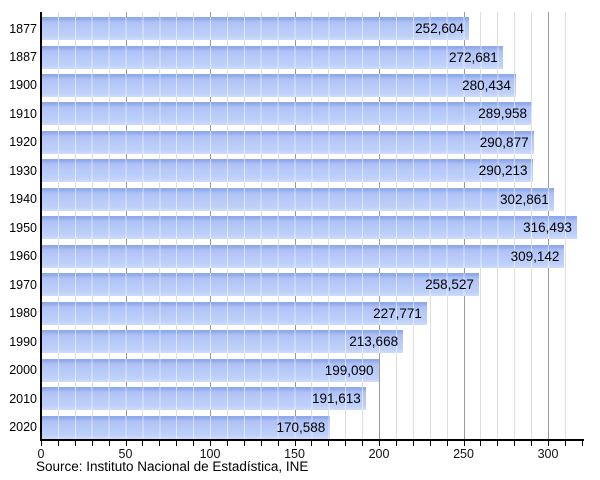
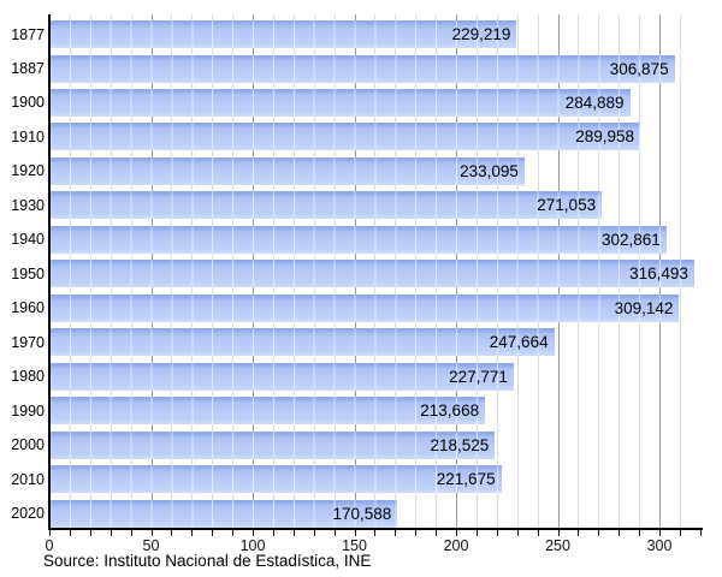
1877: 252,604 -> 229,219
1887: 272,681 -> 306,875
1900: 280,434 -> 284,889
1920: 290,877 -> 233,095
1930: 290,213 -> 271,053
1970: 258,527 -> 247,664
2000: 199,090 -> 218,525
2010: 191,613 -> 221,675
